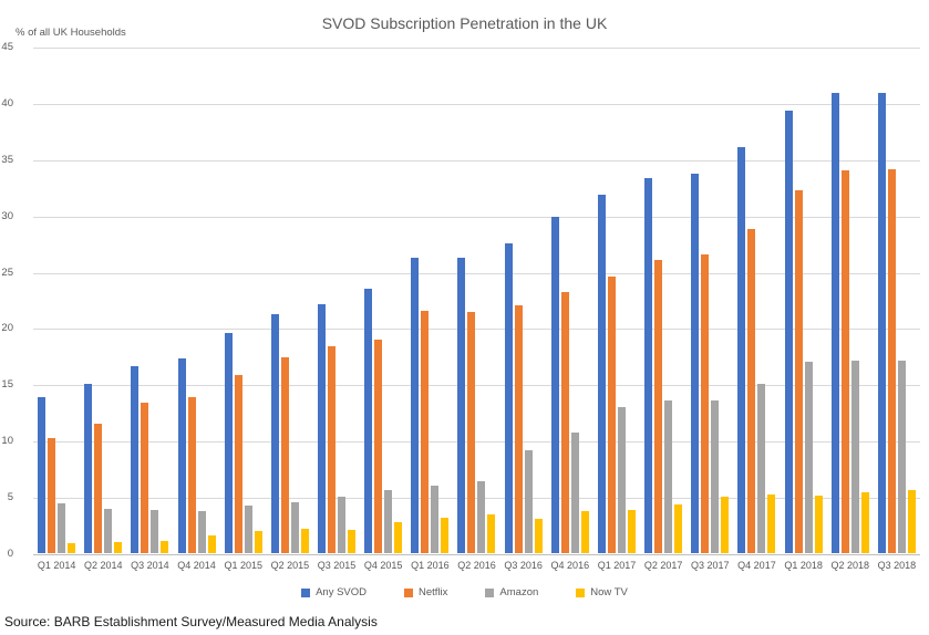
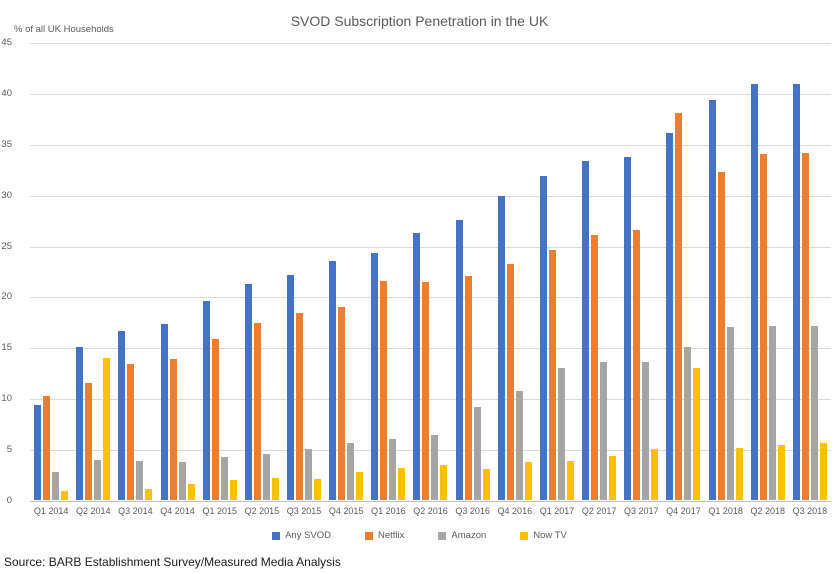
Any SVOD/Q1 2014: 13.9 -> 9.3
Amazon/Q1 2014: 4.4 -> 2.8
Now TV/Q2 2014: 1.0 -> 14.0
Any SVOD/Q1 2016: 26.2 -> 24.3
Netflix/Q4 2017: 28.8 -> 38.0
Now TV/Q4 2017: 5.2 -> 13.0
